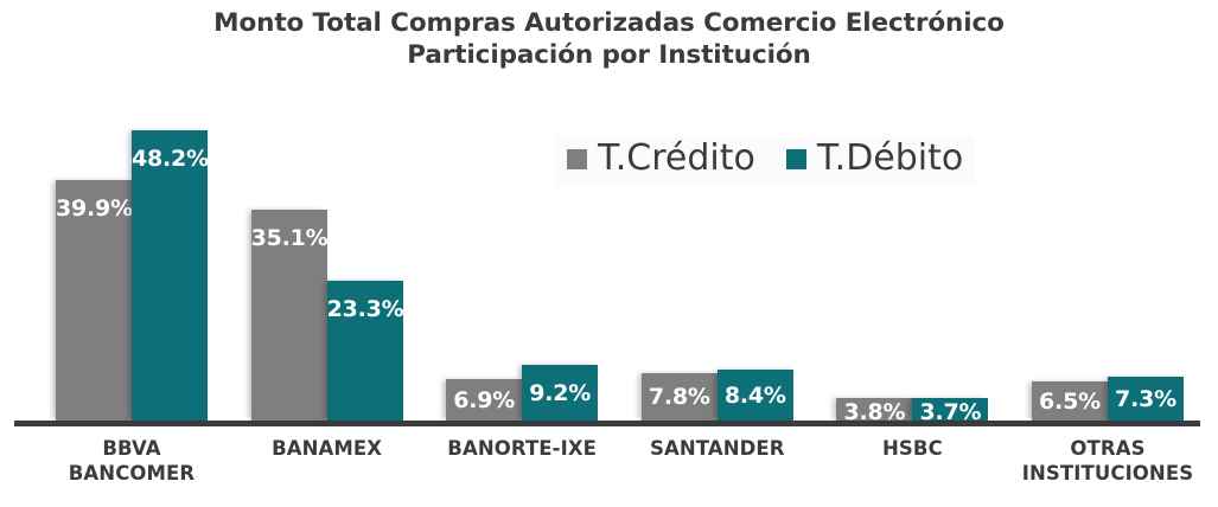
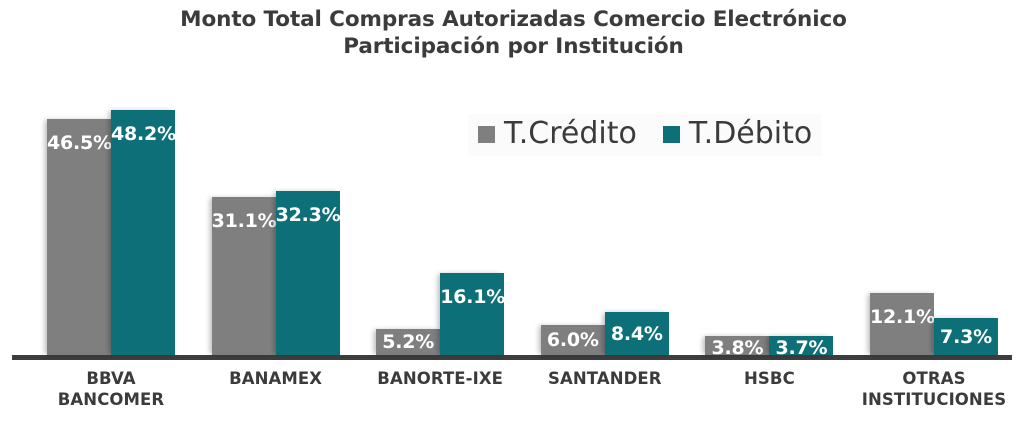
T.Crédito/BBVA BANCOMER: 39.9% -> 46.5%
T.Crédito/BANAMEX: 35.1% -> 31.1%
T.Débito/BANAMEX: 23.3% -> 32.3%
T.Crédito/BANORTE-IXE: 6.9% -> 5.2%
T.Débito/BANORTE-IXE: 9.2% -> 16.1%
T.Crédito/SANTANDER: 7.8% -> 6.0%
T.Crédito/OTRAS INSTITUCIONES: 6.5% -> 12.1%
